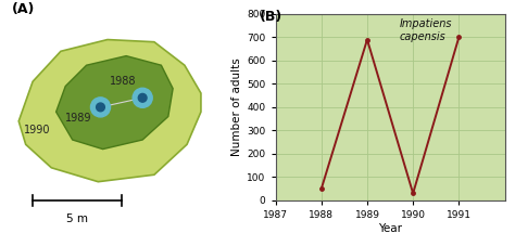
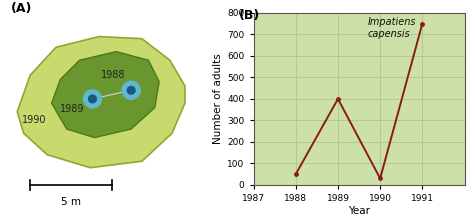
1989: 690 -> 400
1991: 700 -> 750
